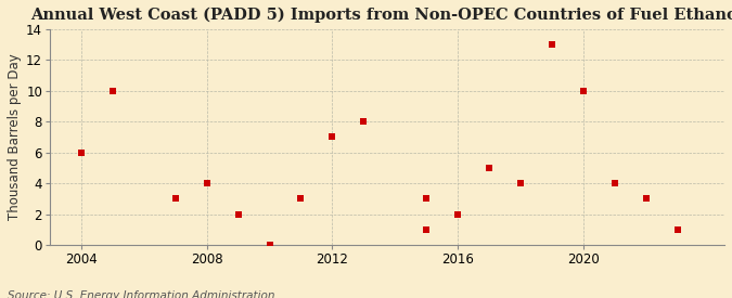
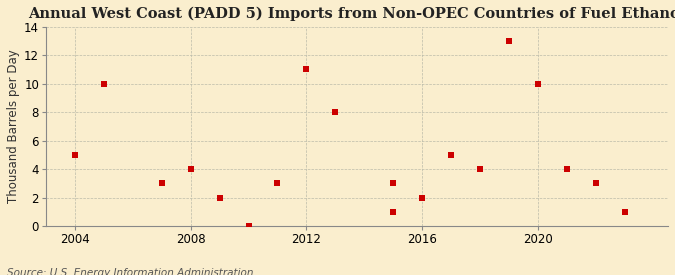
2004: 6 -> 5
2012: 7 -> 11
